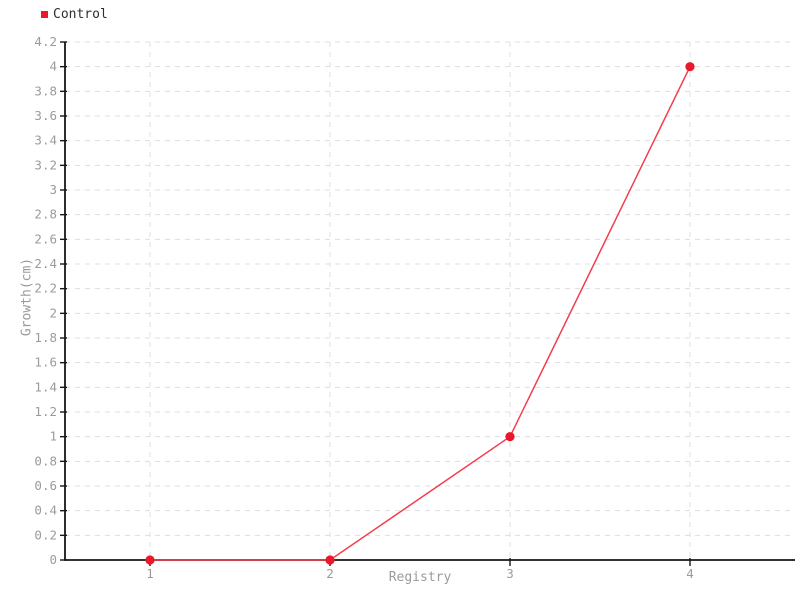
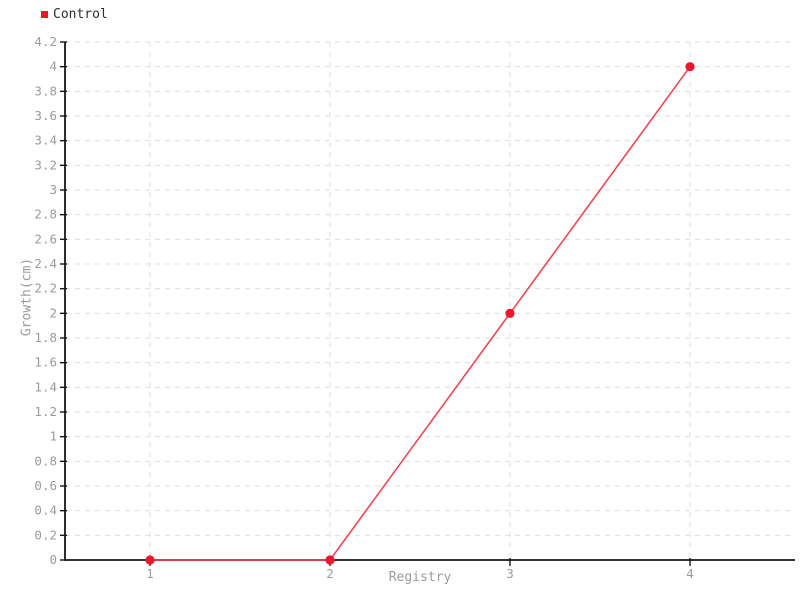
3: 1 -> 2
